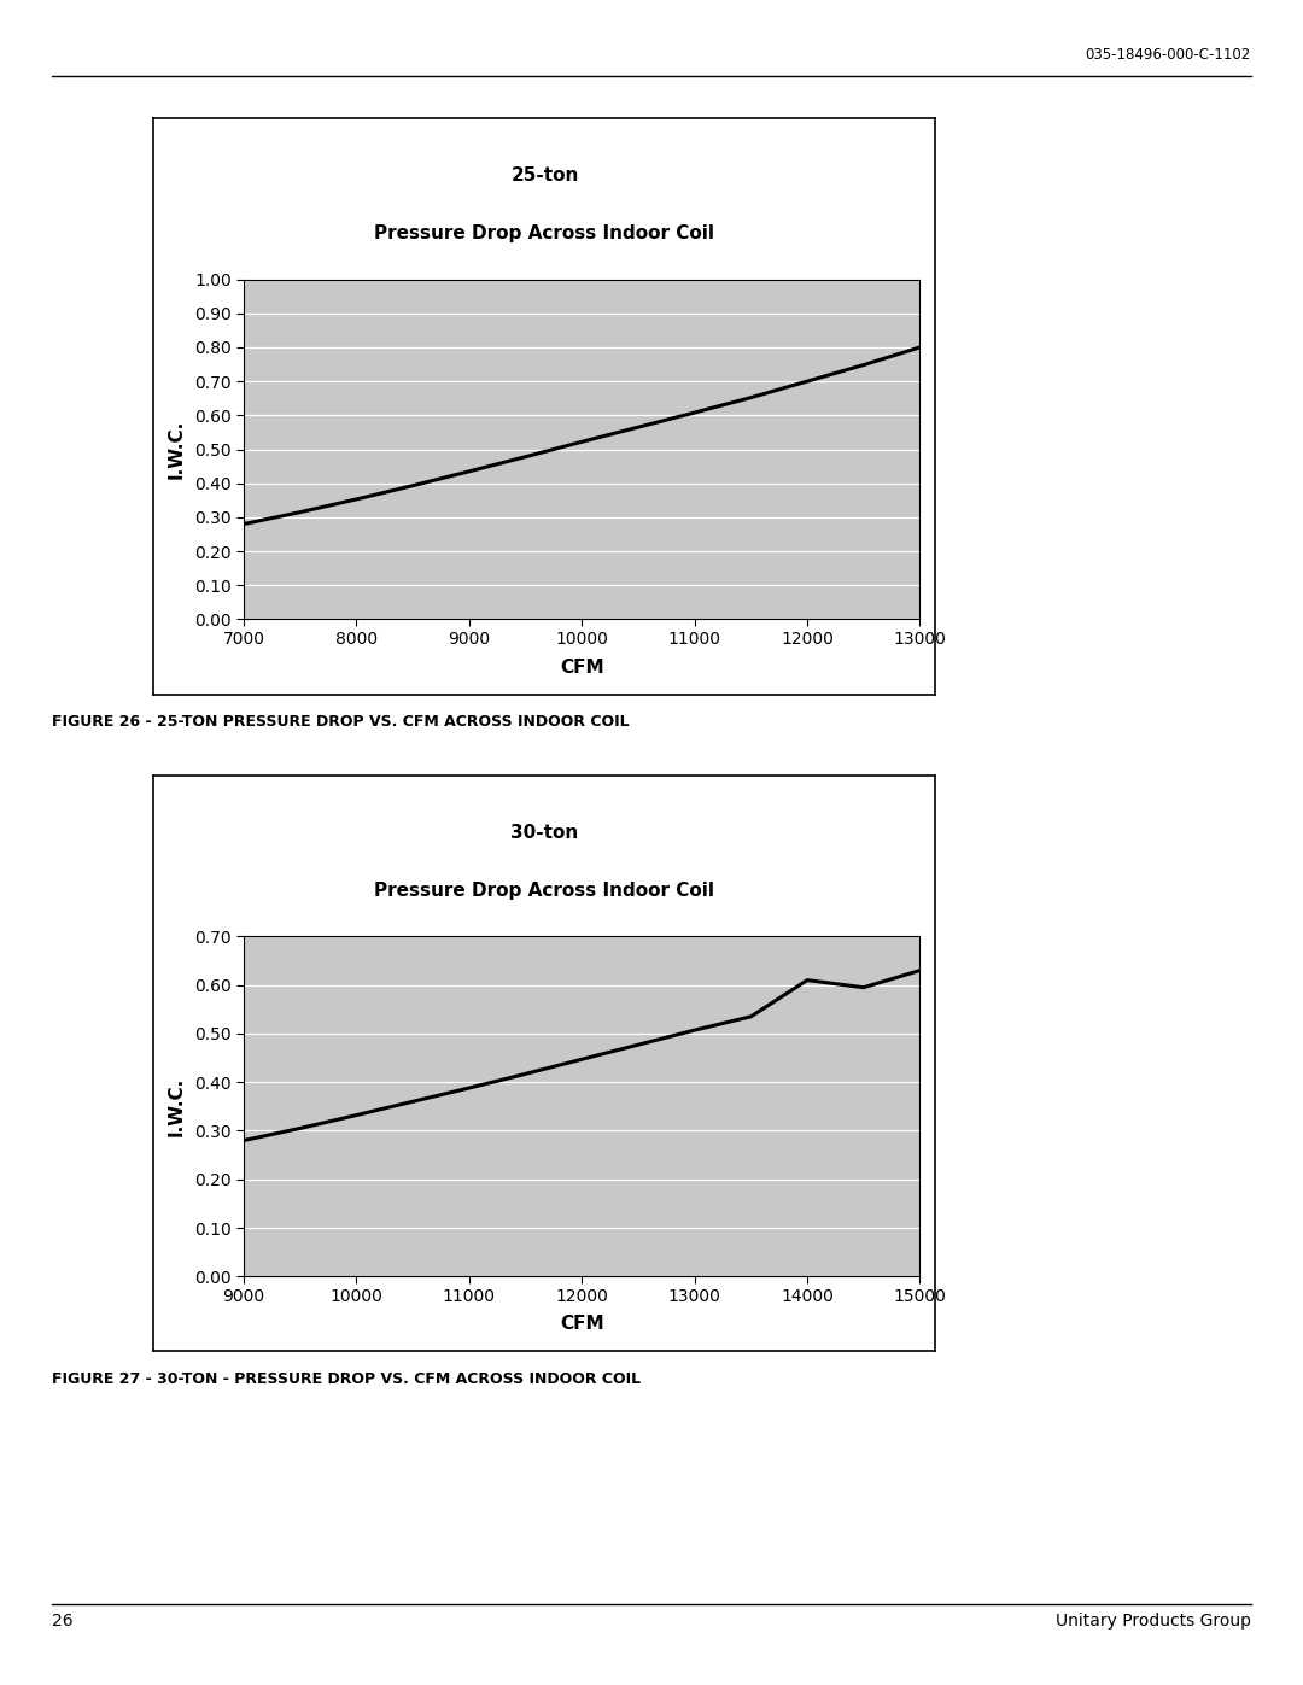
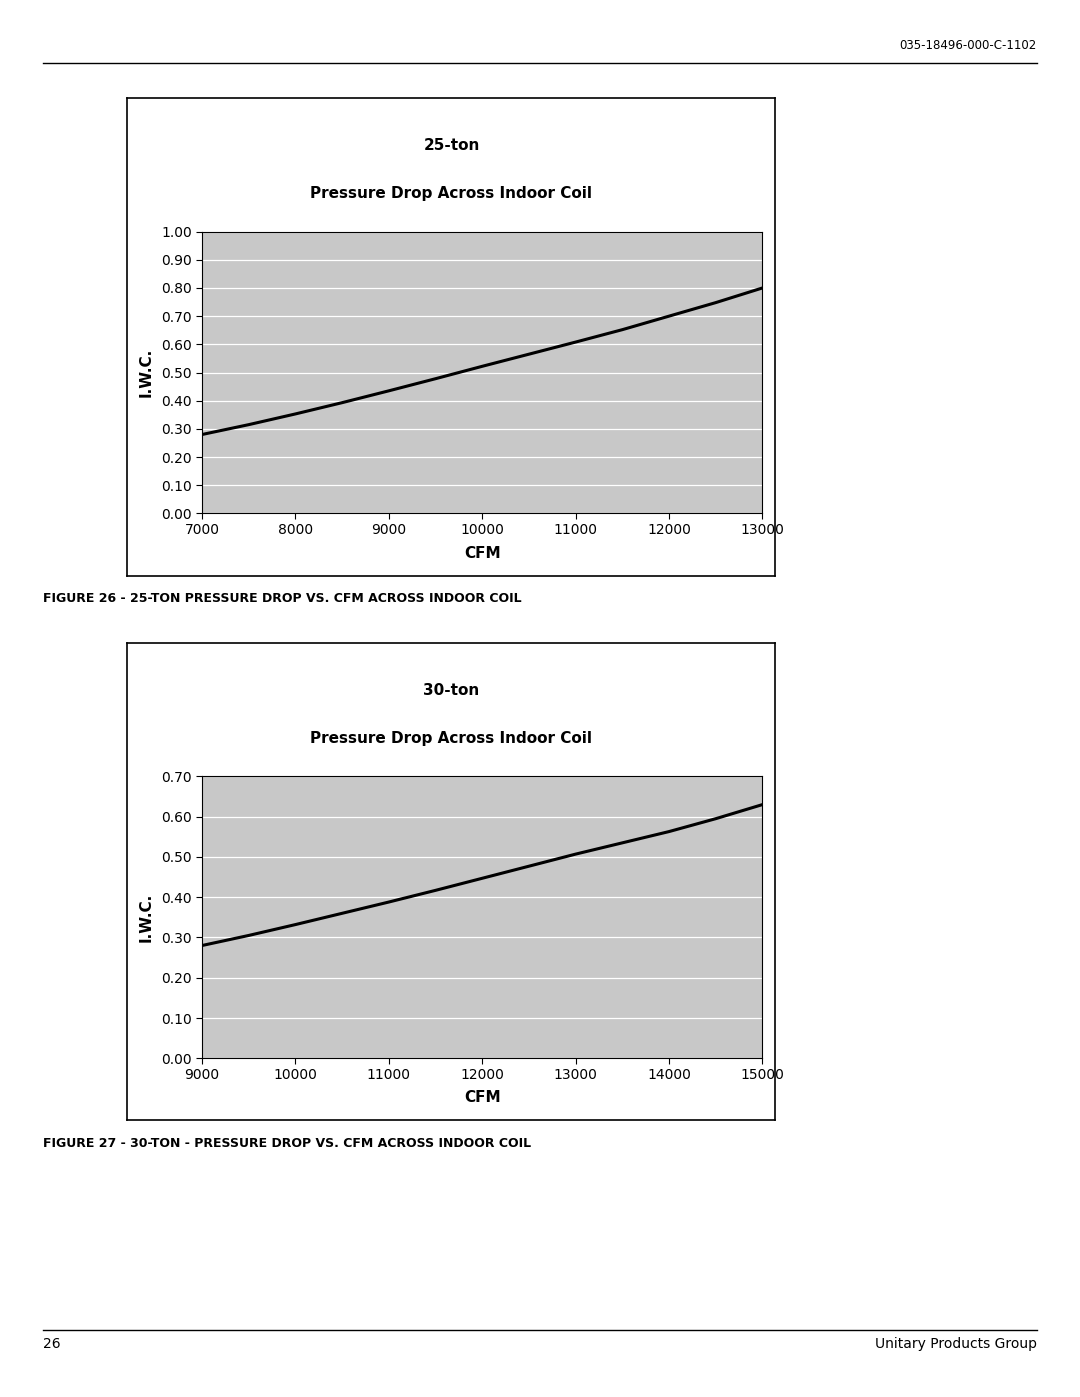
14000: 0.610 -> 0.563
